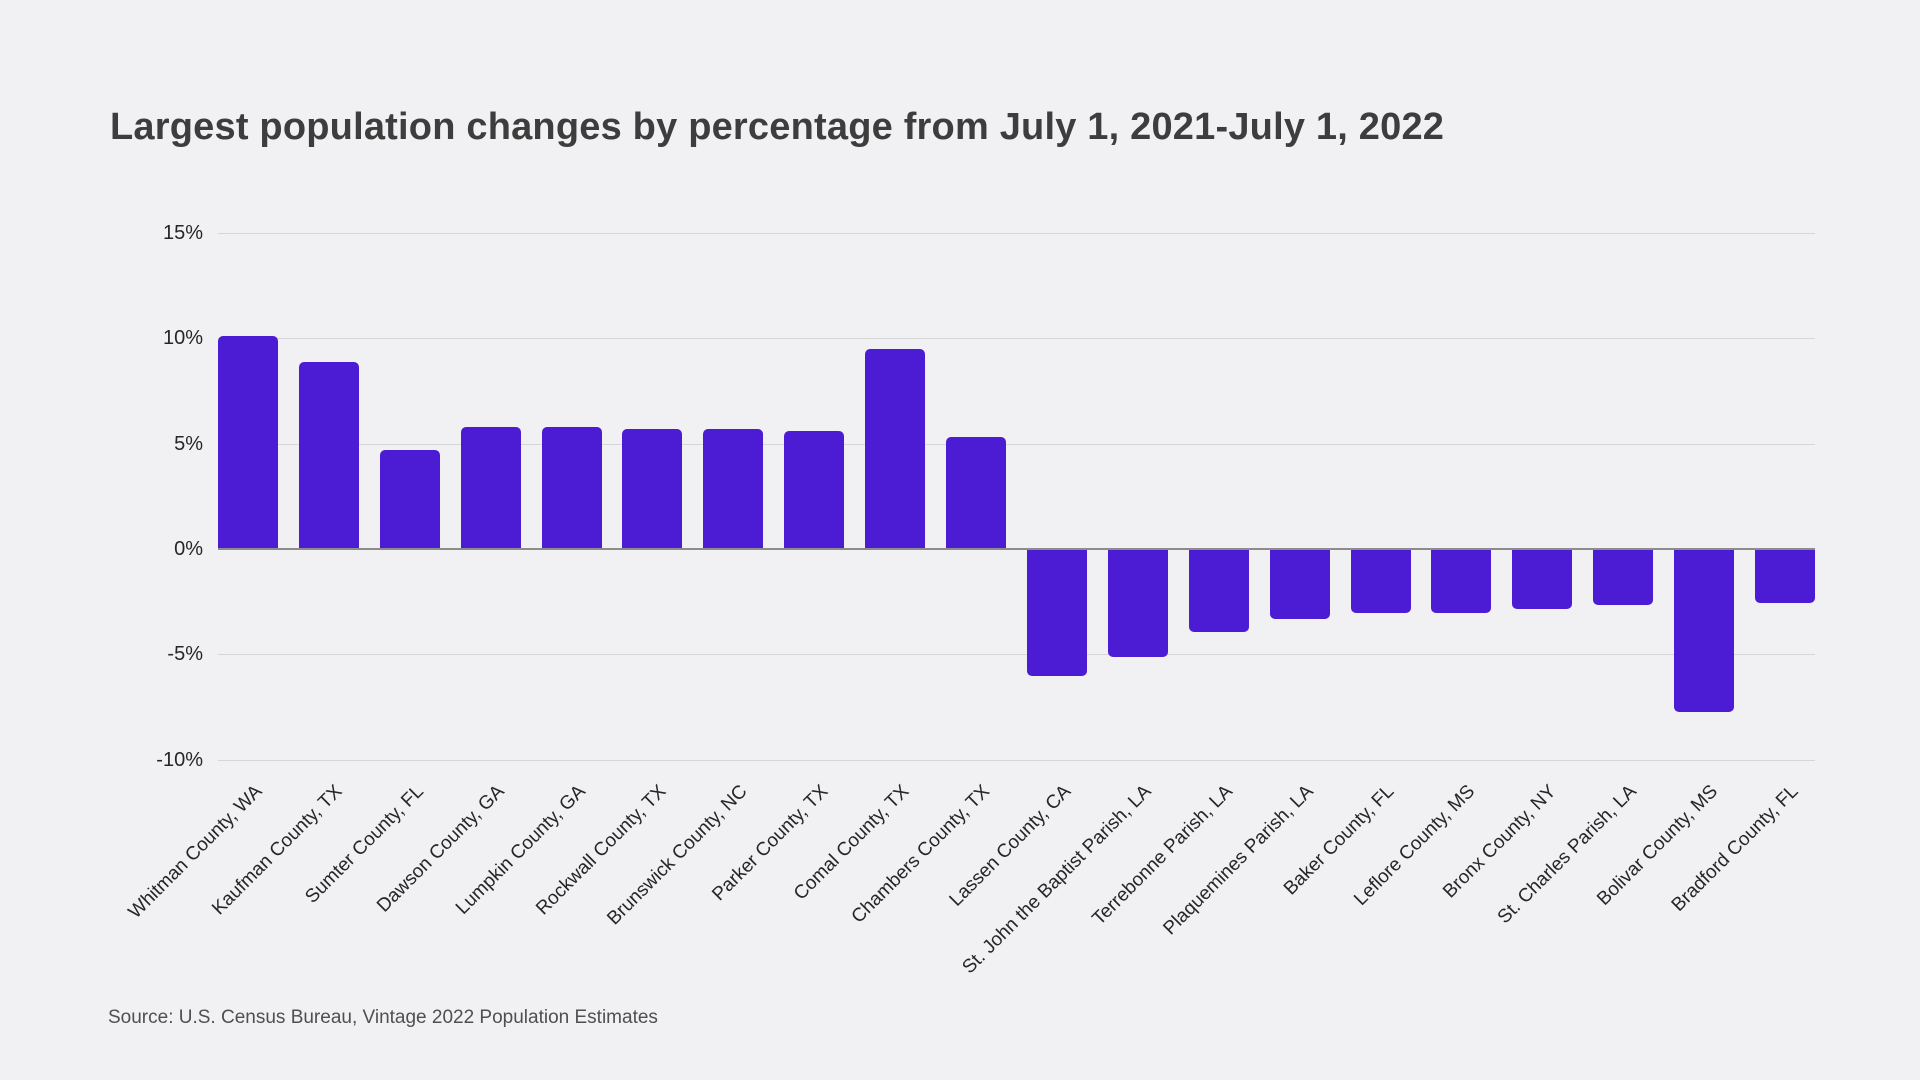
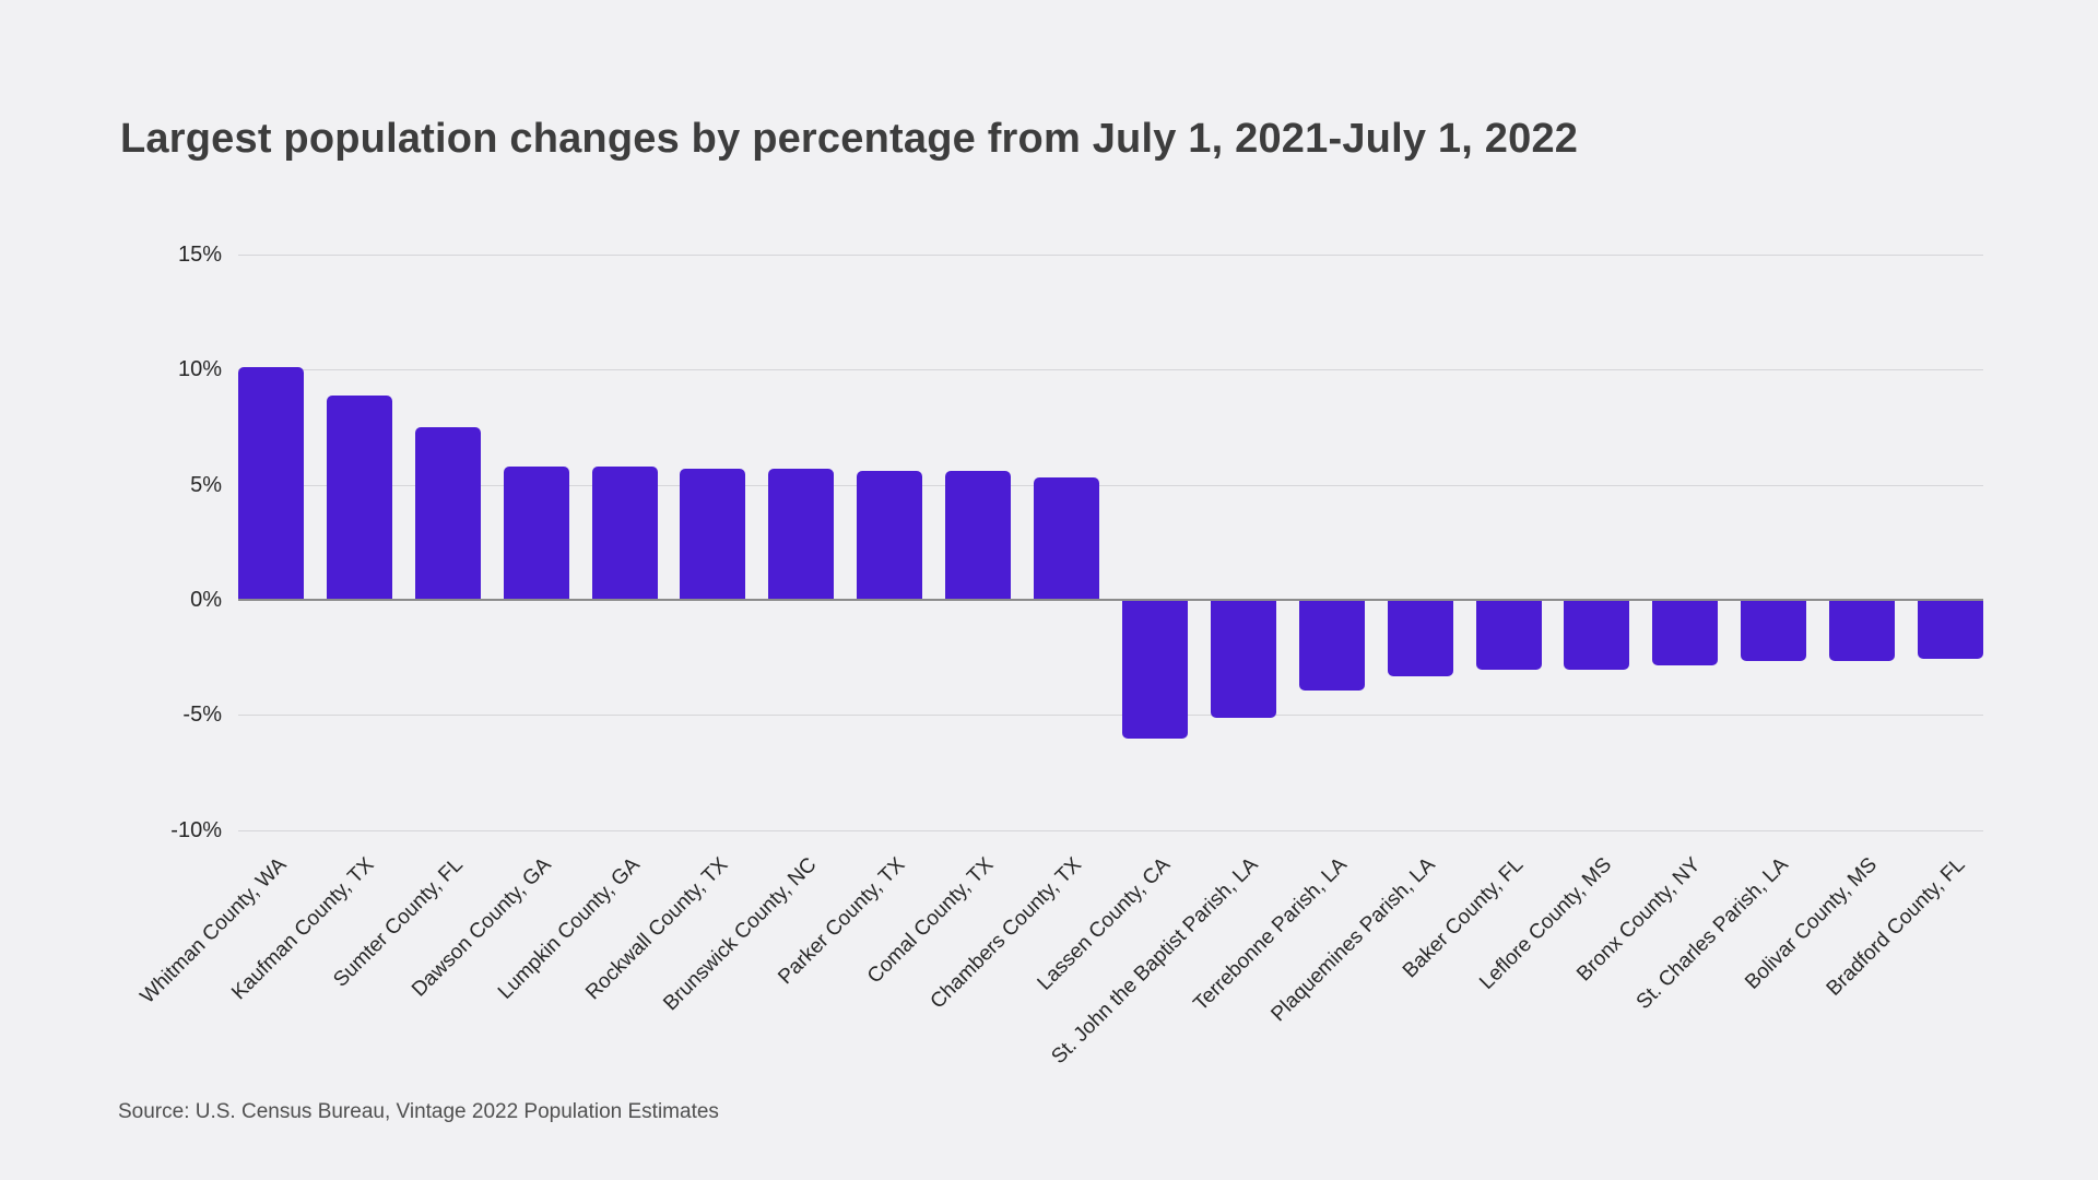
Sumter County, FL: 4.7% -> 7.5%
Comal County, TX: 9.5% -> 5.6%
Bolivar County, MS: -7.7% -> -2.6%
